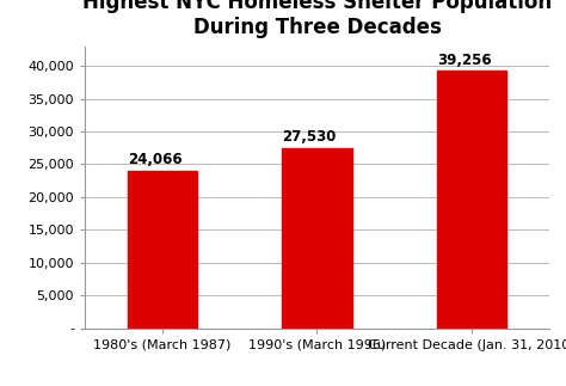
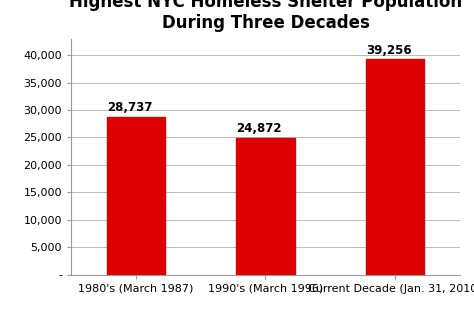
1980's (March 1987): 24,066 -> 28,737
1990's (March 1996): 27,530 -> 24,872
